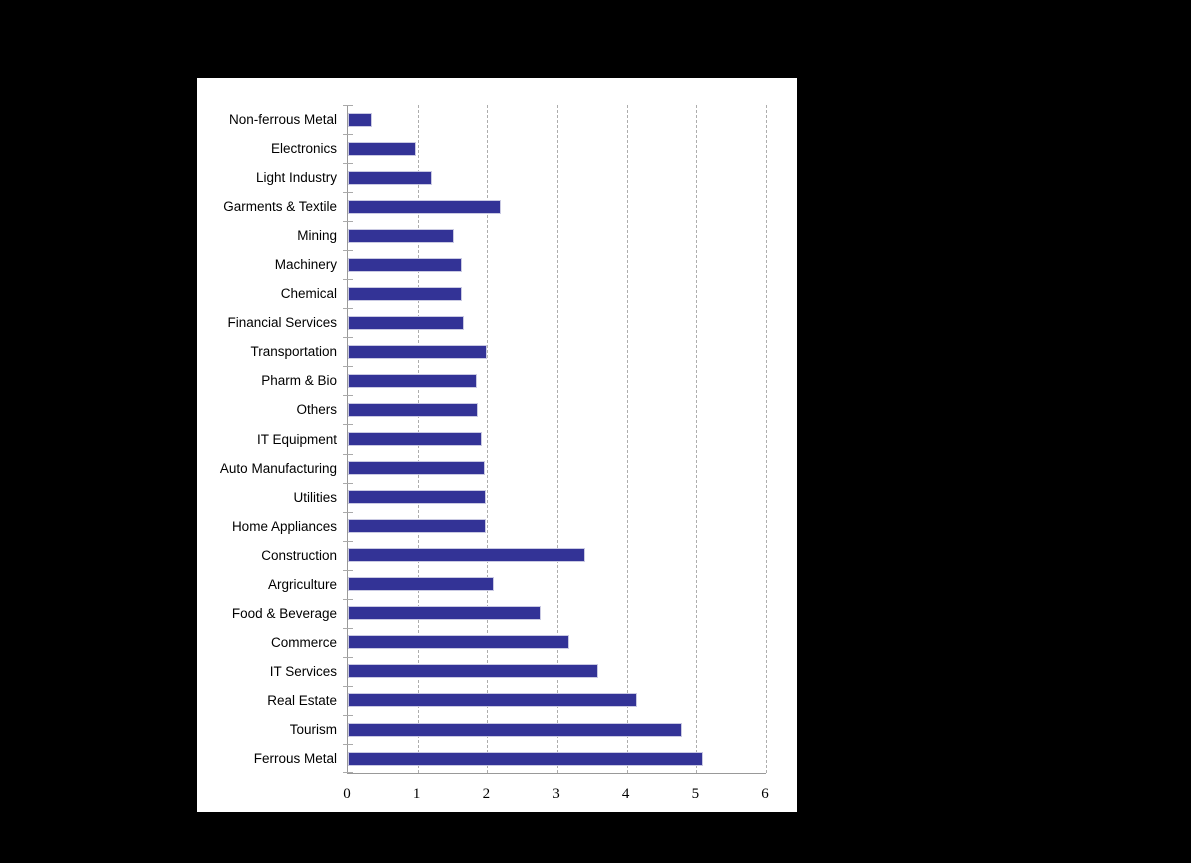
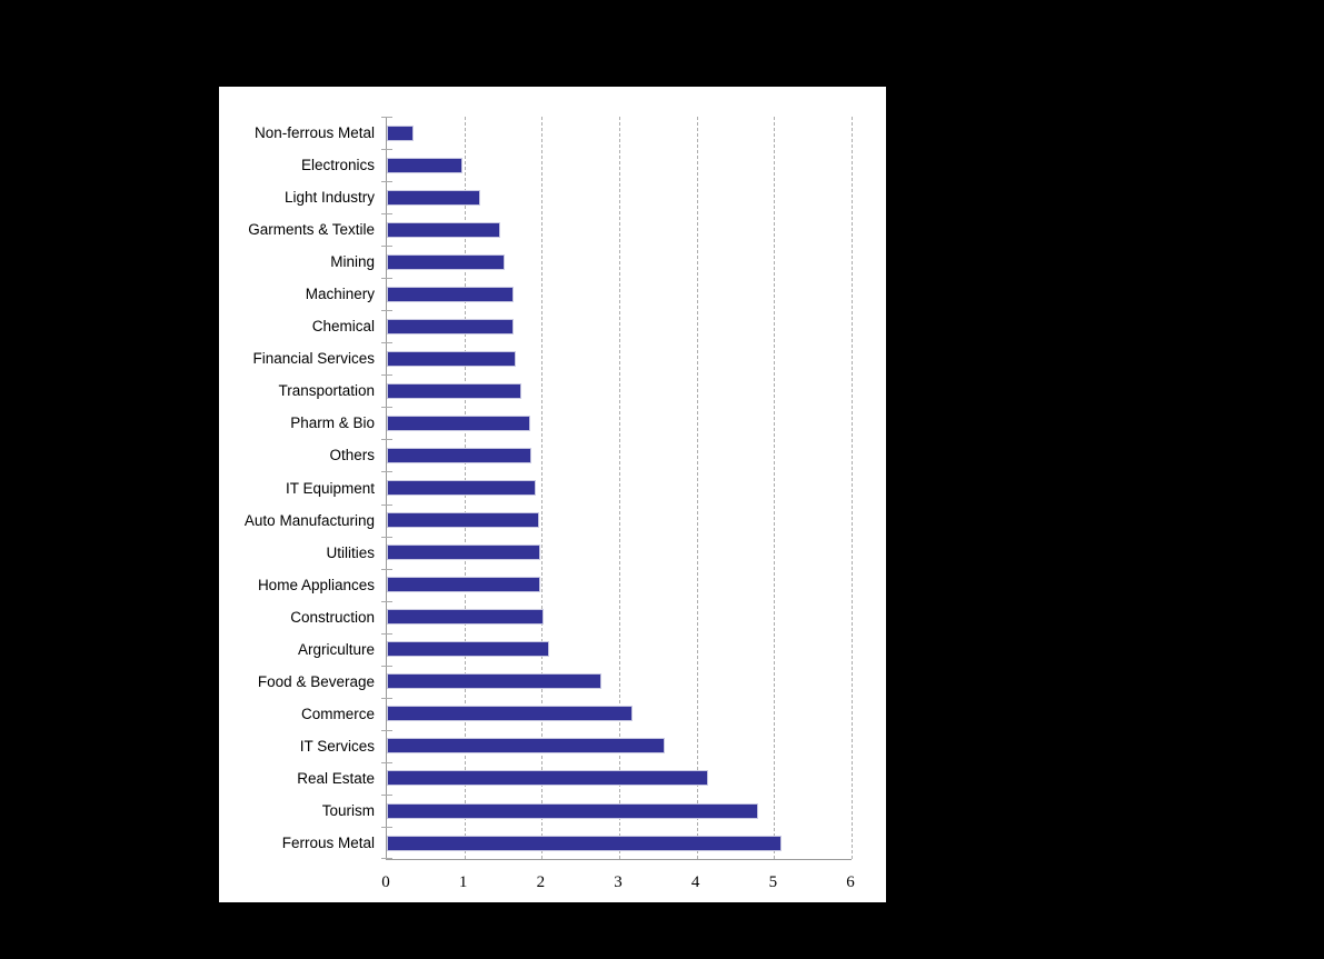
Garments & Textile: 2.2 -> 1.5
Transportation: 2.0 -> 1.7
Construction: 3.4 -> 2.0
